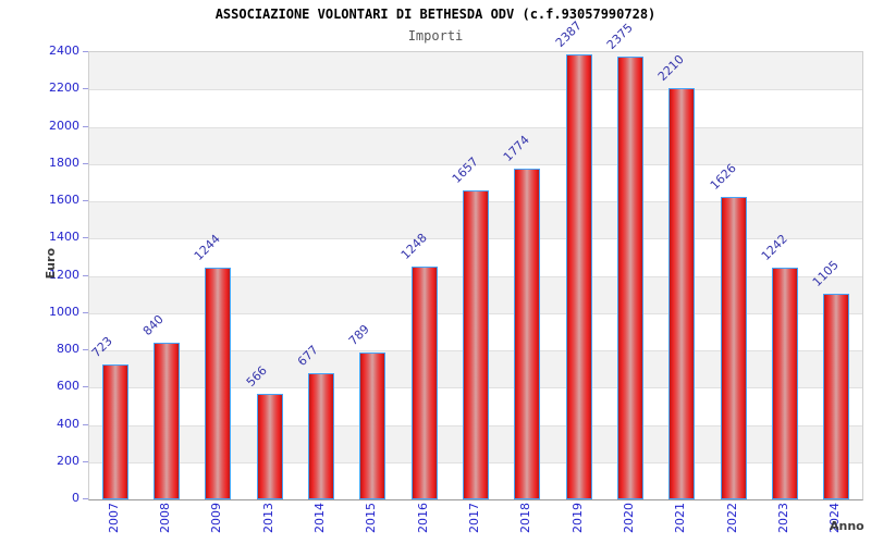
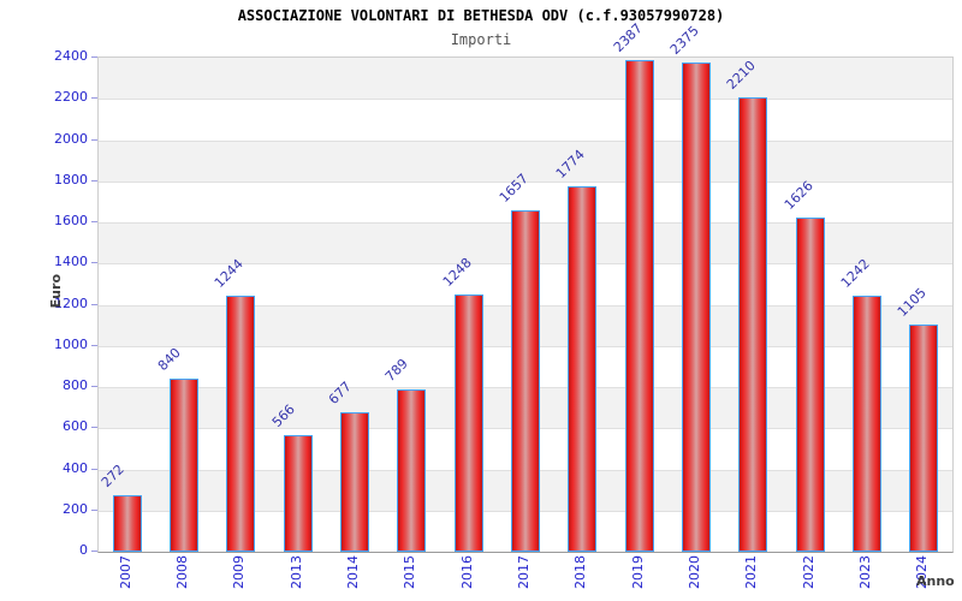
2007: 723 -> 272
